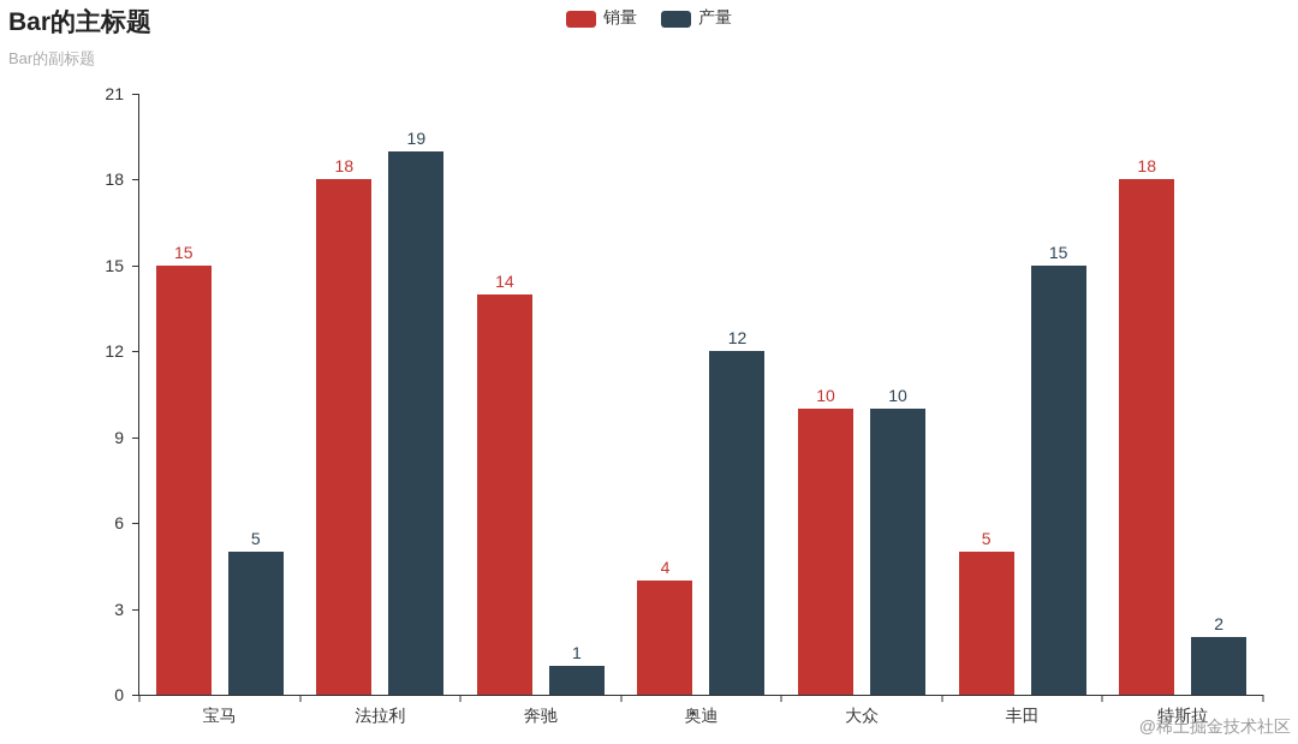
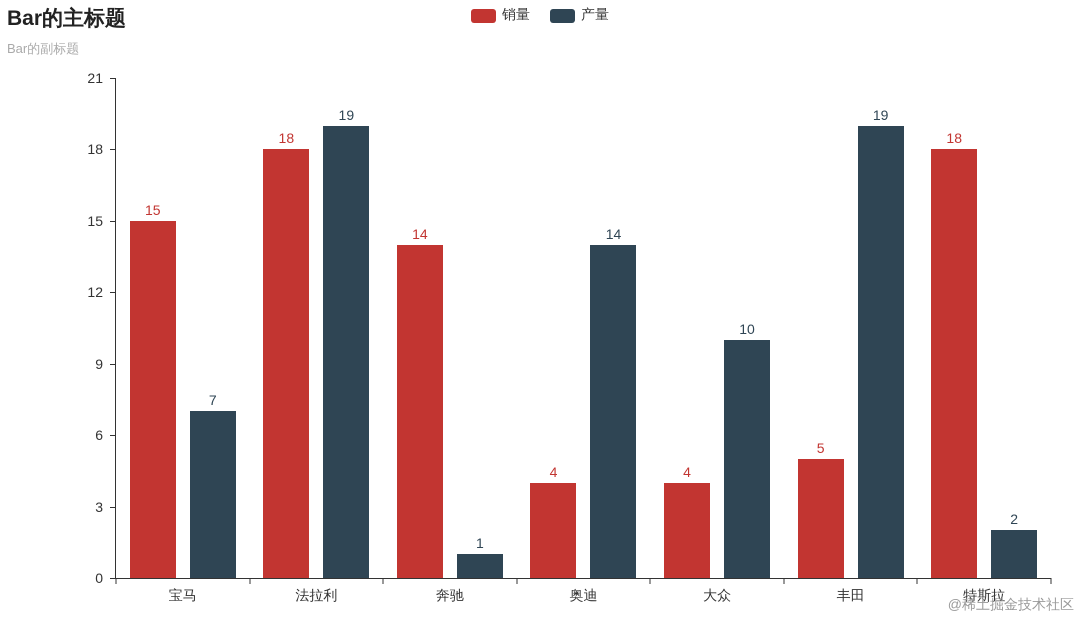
产量/宝马: 5 -> 7
产量/奥迪: 12 -> 14
销量/大众: 10 -> 4
产量/丰田: 15 -> 19
